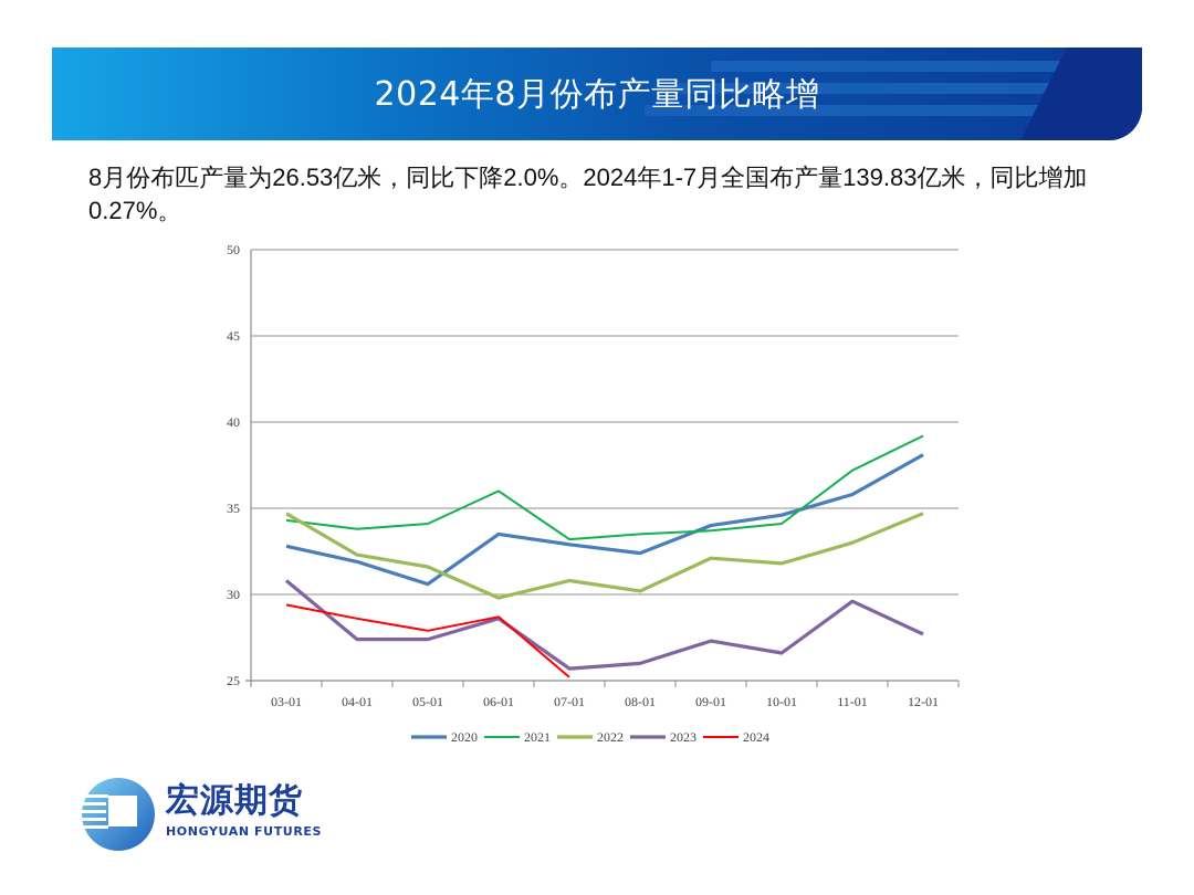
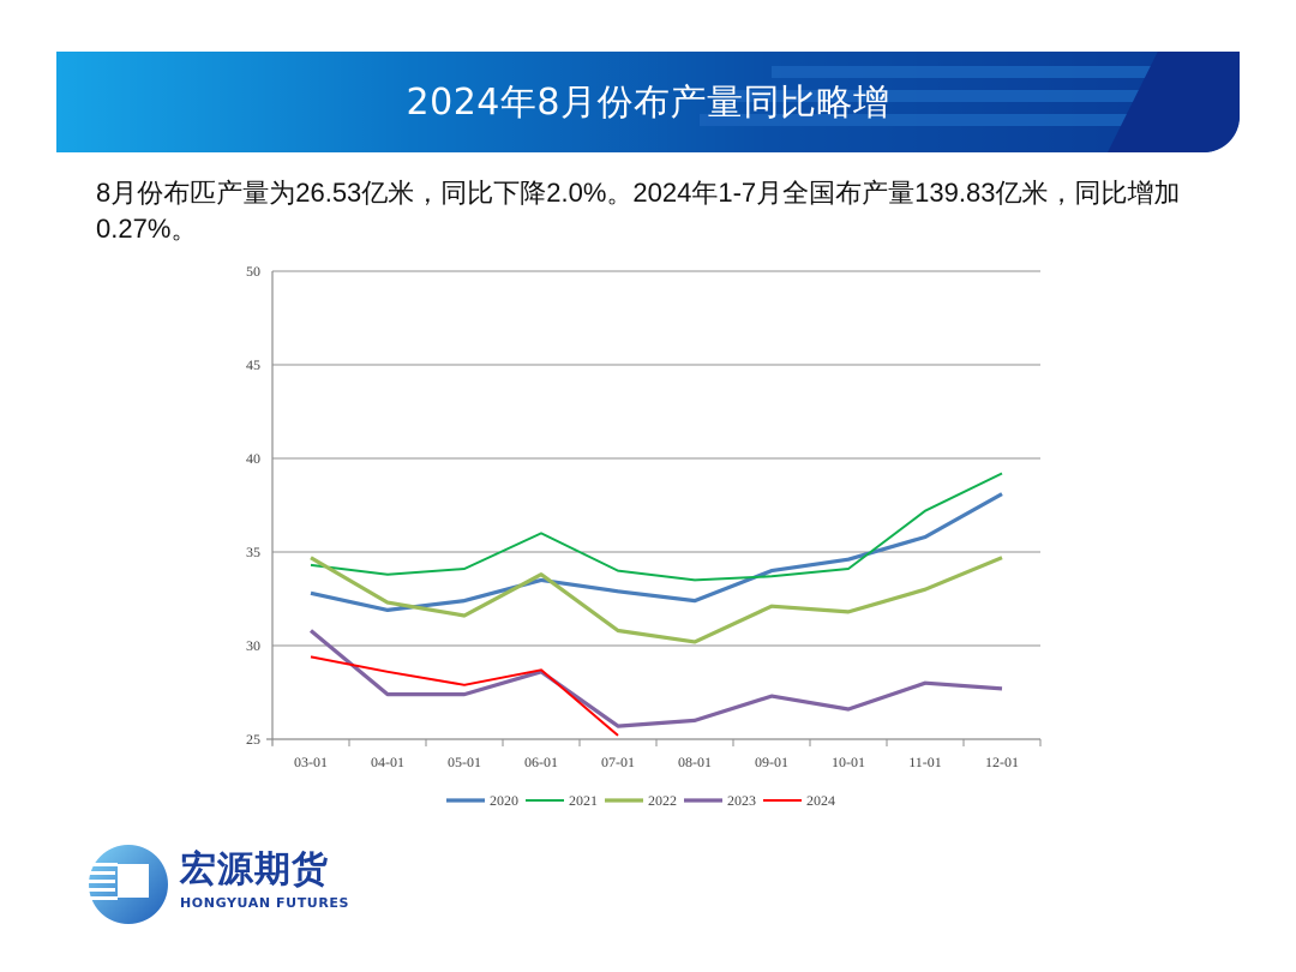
2020/05-01: 30.6 -> 32.4
2022/06-01: 29.8 -> 33.8
2021/07-01: 33.2 -> 34.0
2023/11-01: 29.6 -> 28.0
